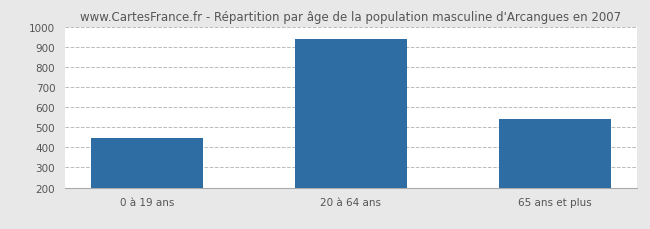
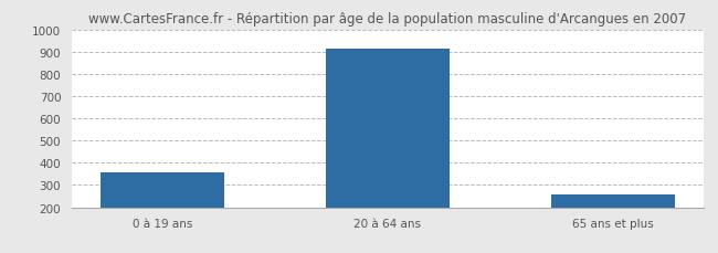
0 à 19 ans: 445 -> 355
20 à 64 ans: 940 -> 912
65 ans et plus: 540 -> 257
